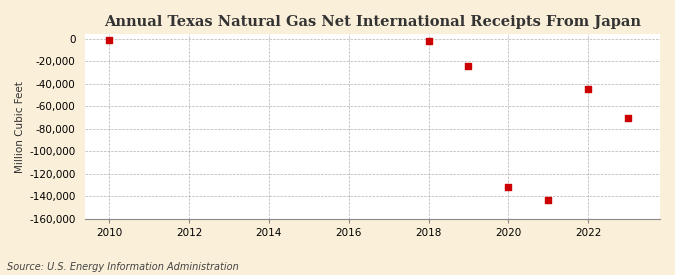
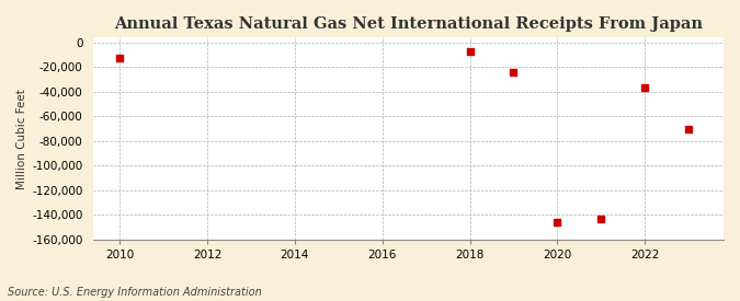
2010: -1,000 -> -13,000
2018: -2,000 -> -7,000
2020: -132,000 -> -146,000
2022: -45,000 -> -37,000
